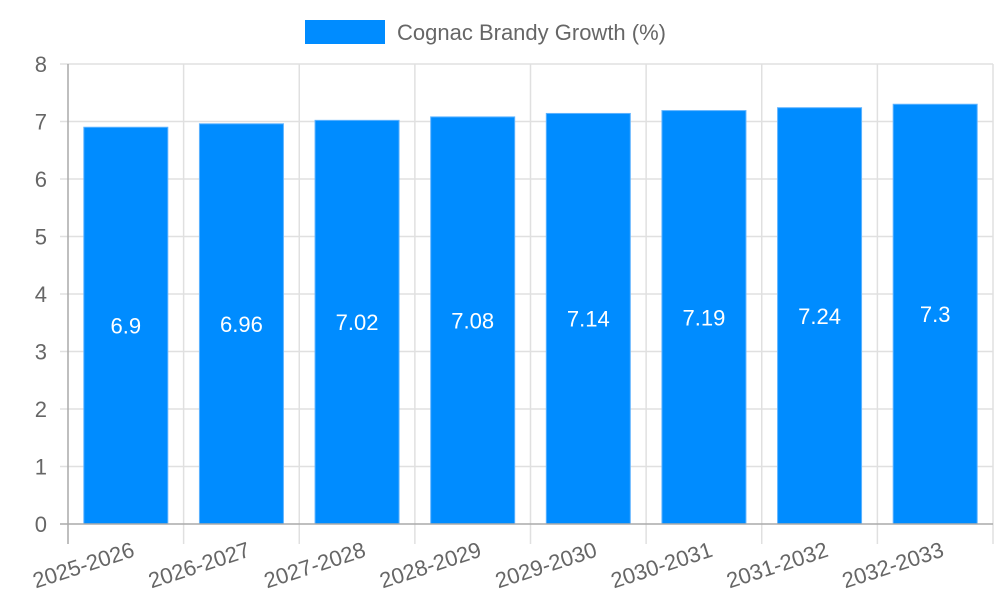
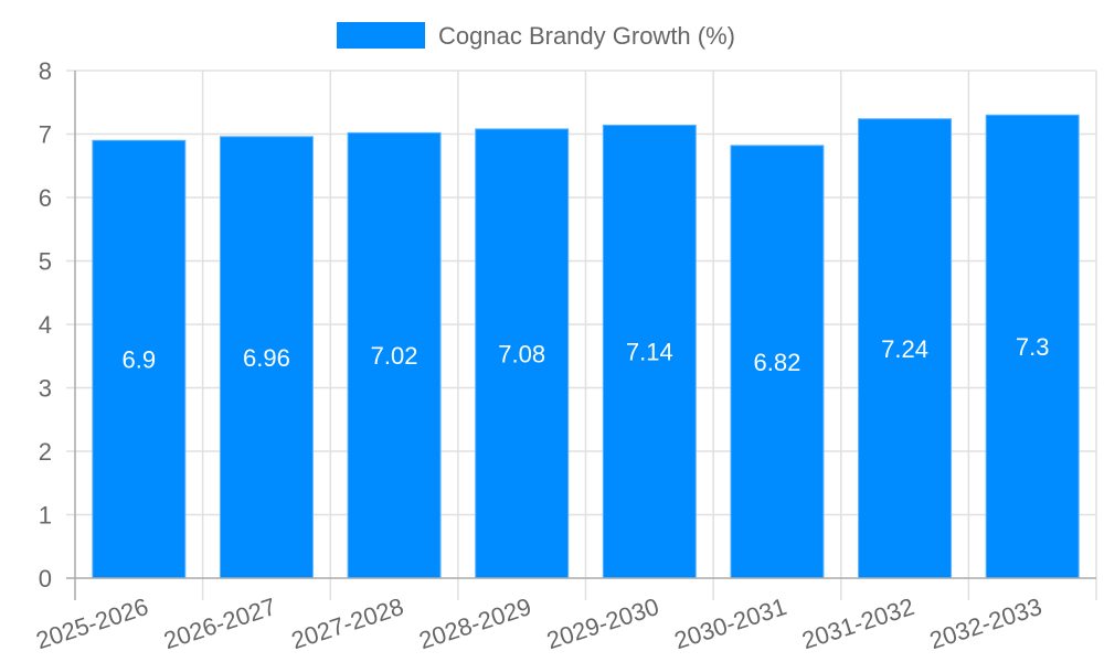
2030-2031: 7.19 -> 6.82
